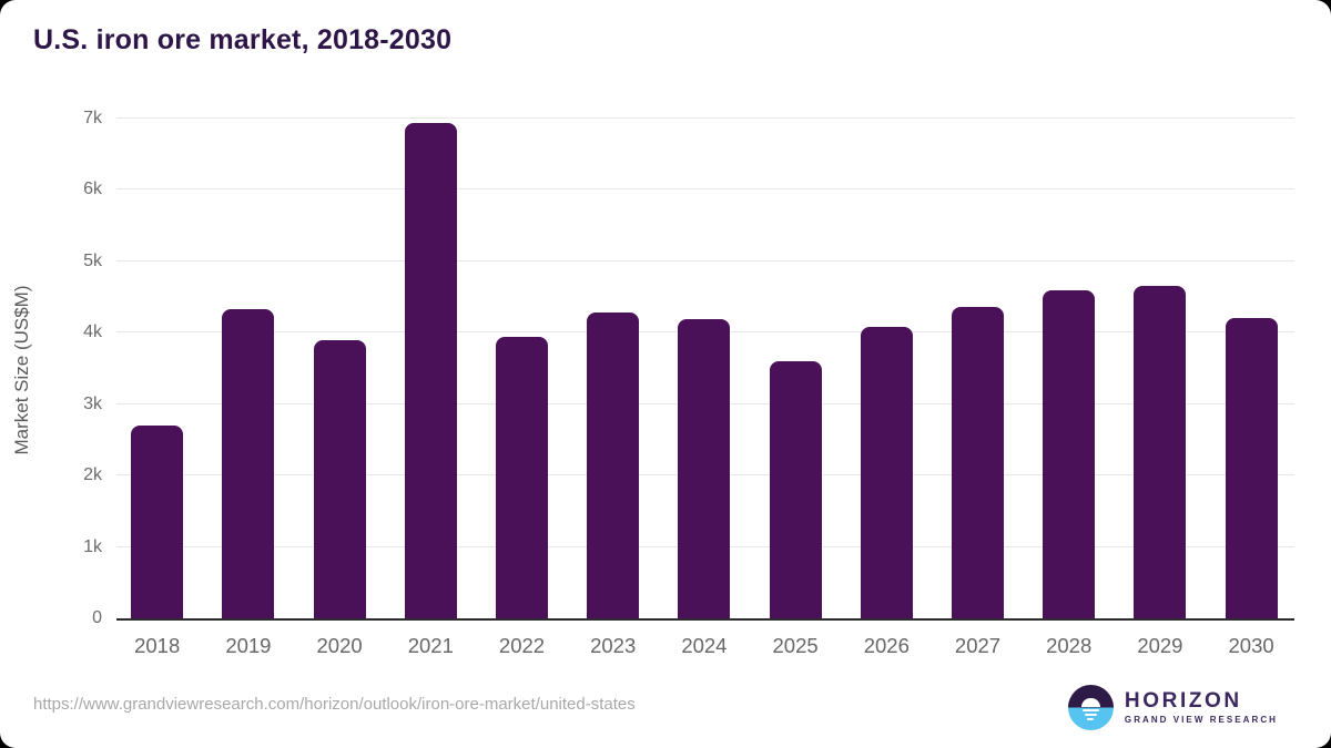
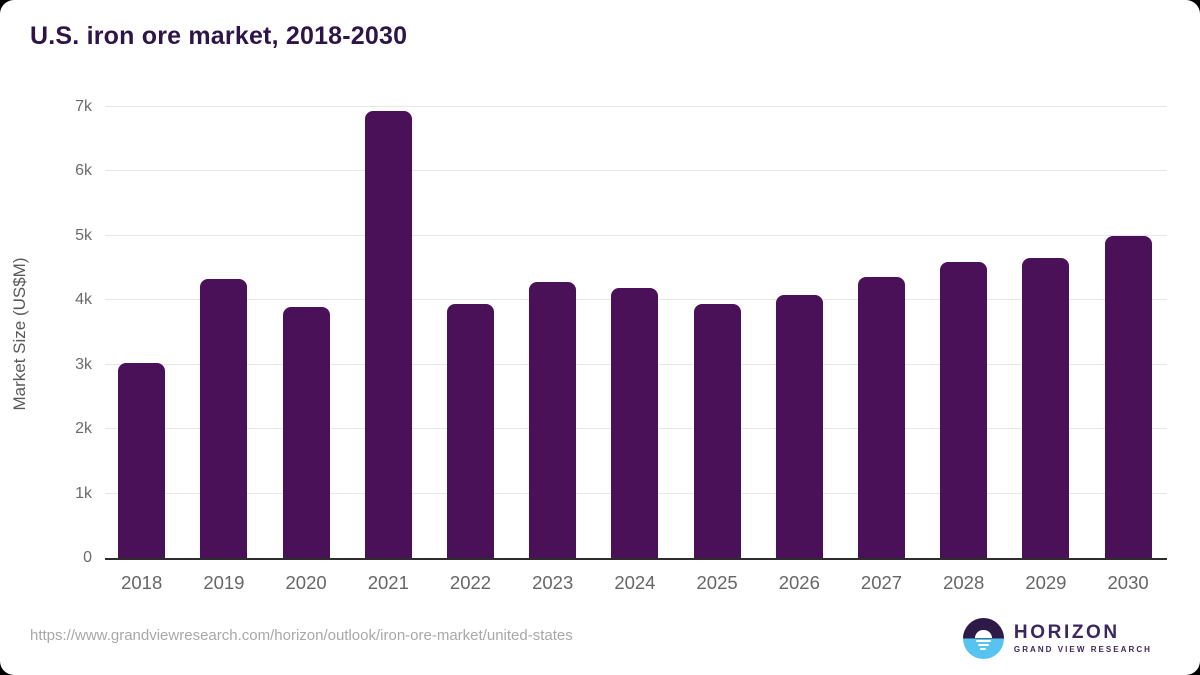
2018: 2.7k -> 3.0k
2025: 3.6k -> 4.0k
2030: 4.2k -> 5.0k
